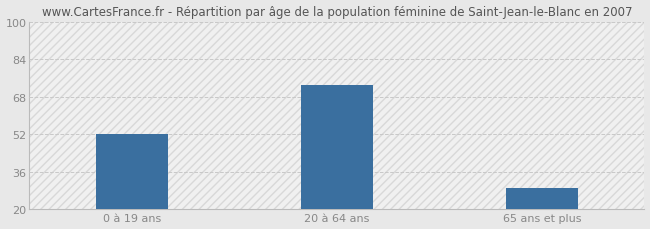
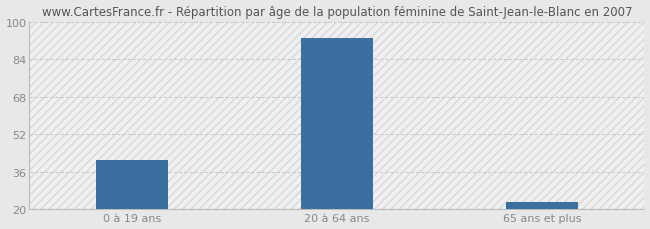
0 à 19 ans: 52 -> 41
20 à 64 ans: 73 -> 93
65 ans et plus: 29 -> 23
